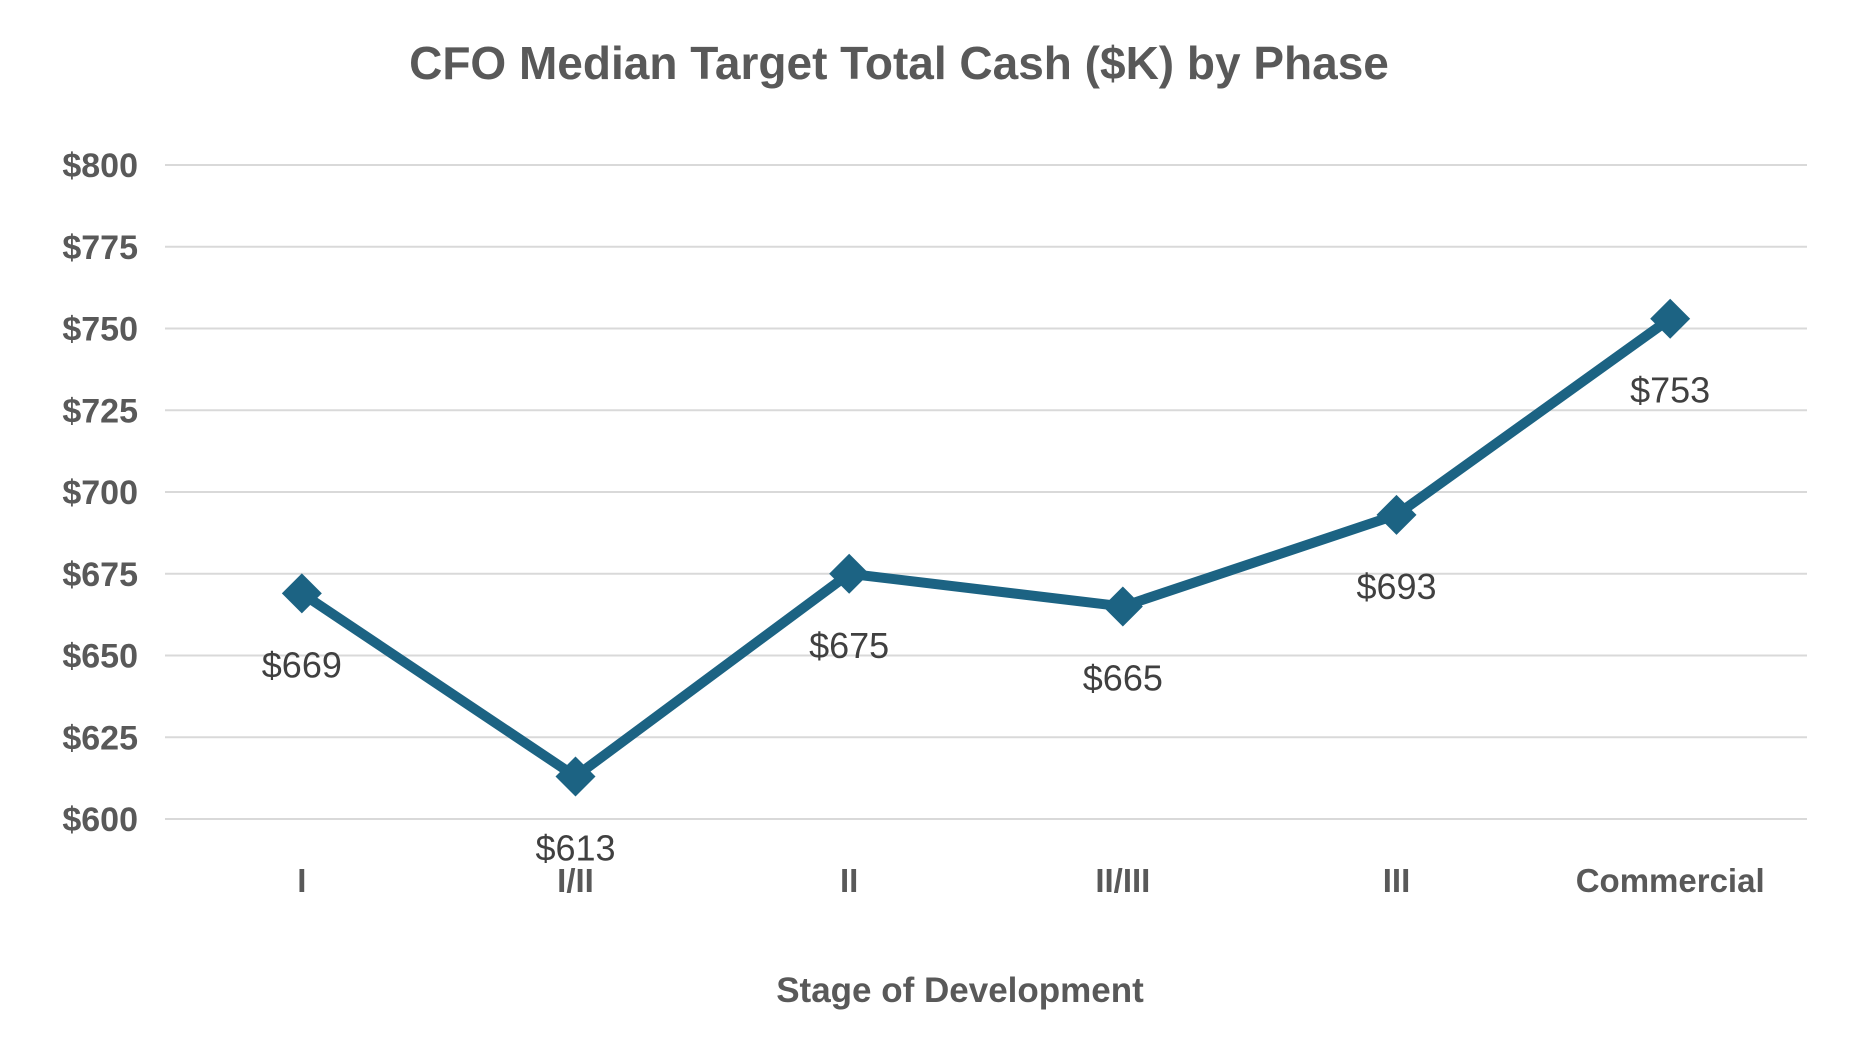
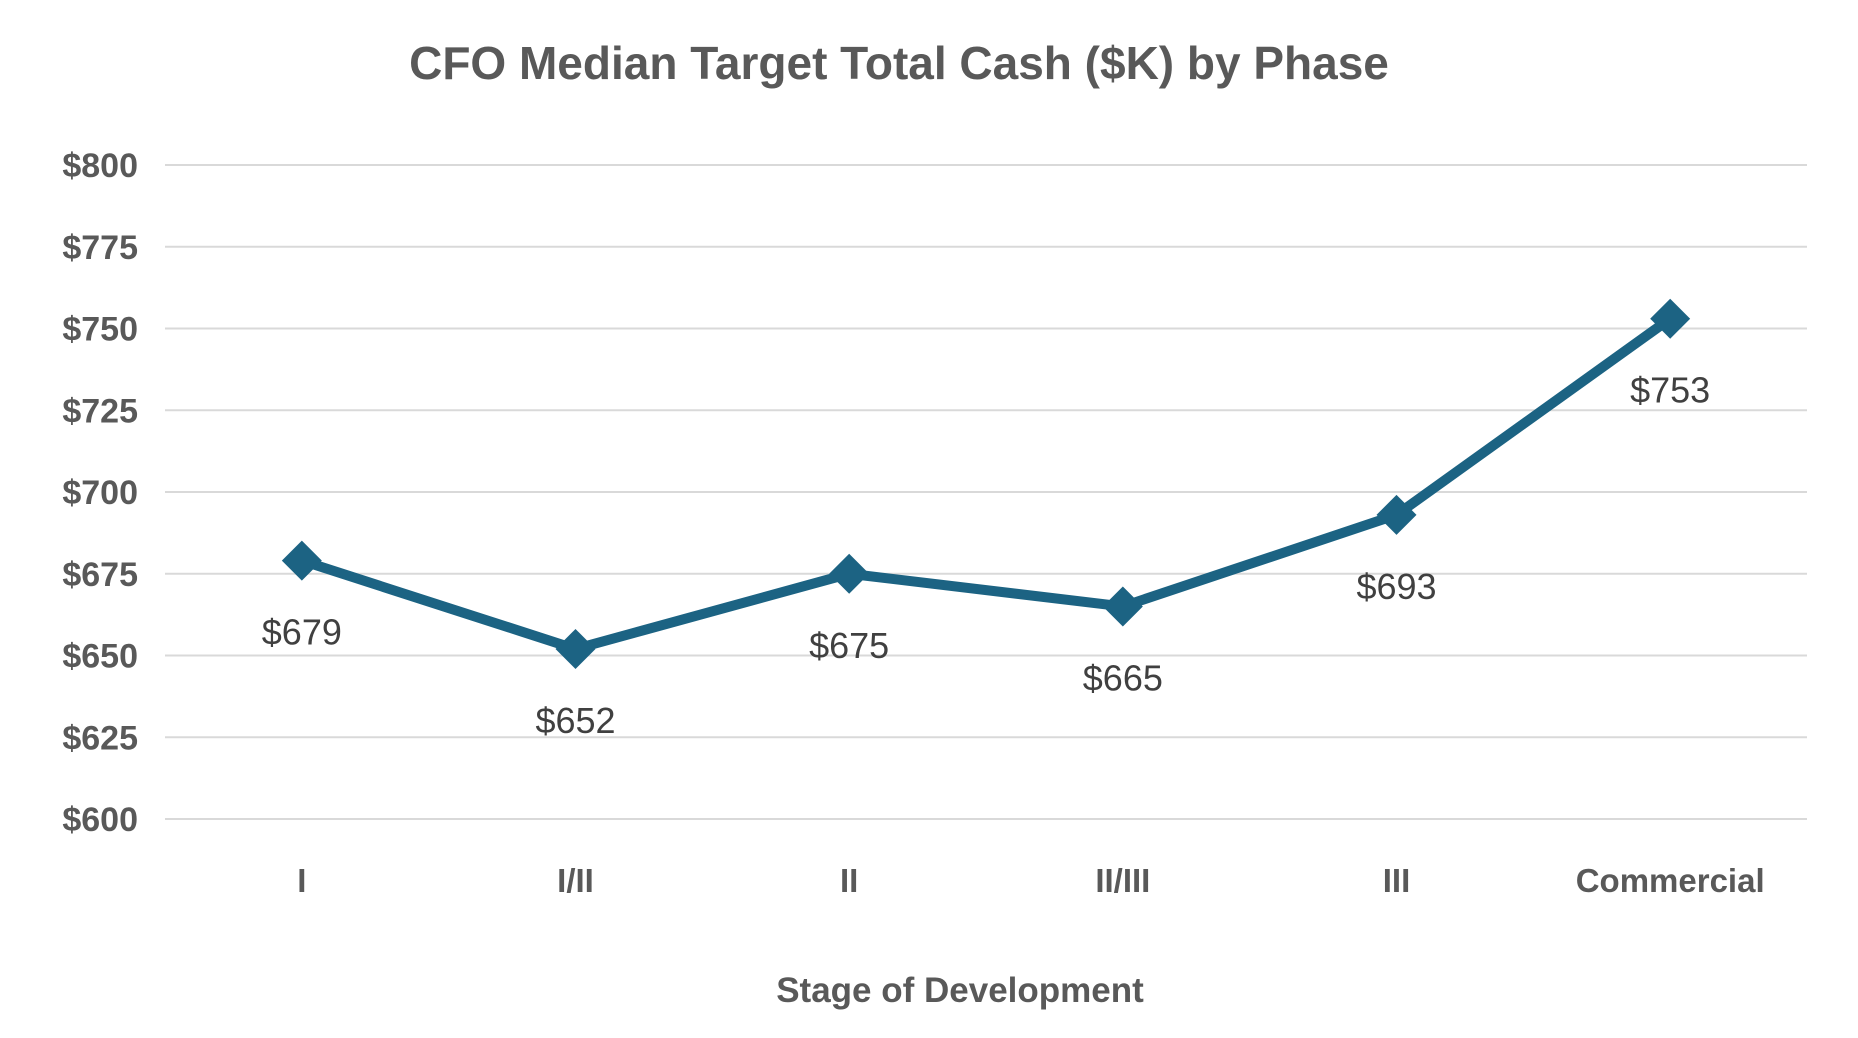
I: $669 -> $679
I/II: $613 -> $652
